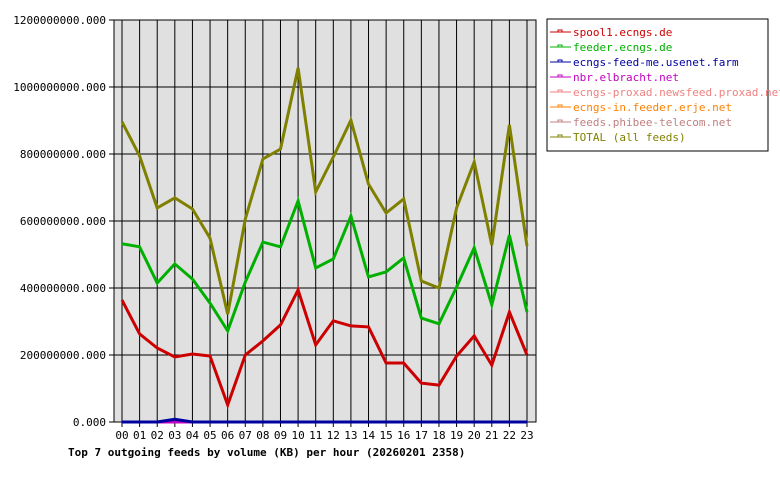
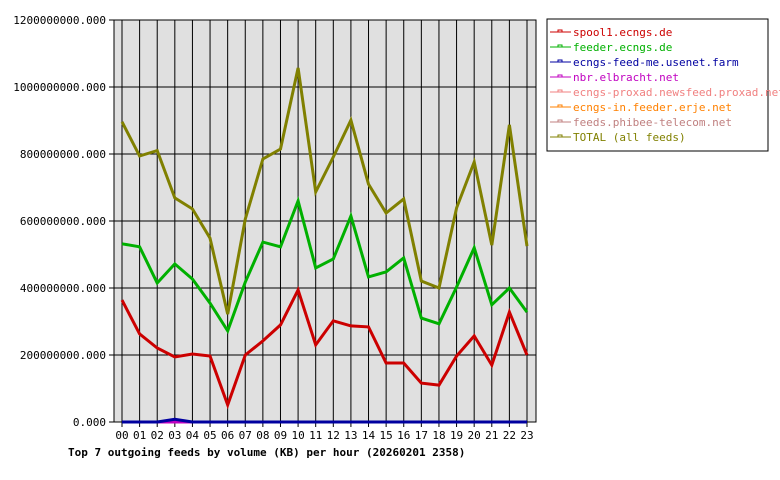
TOTAL (all feeds)/02: 640000000 -> 810000000
feeder.ecngs.de/22: 560000000 -> 400000000
